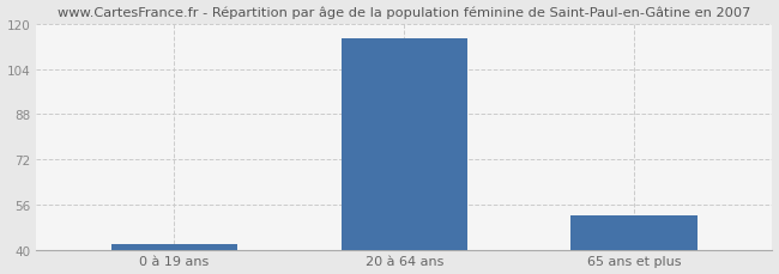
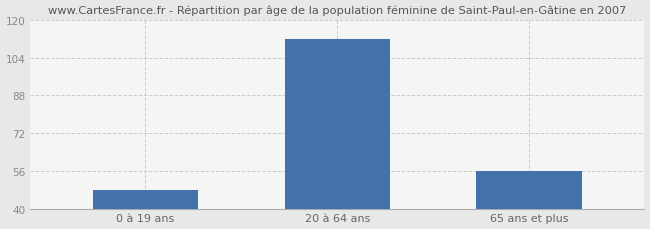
0 à 19 ans: 42 -> 48
20 à 64 ans: 115 -> 112
65 ans et plus: 52 -> 56
